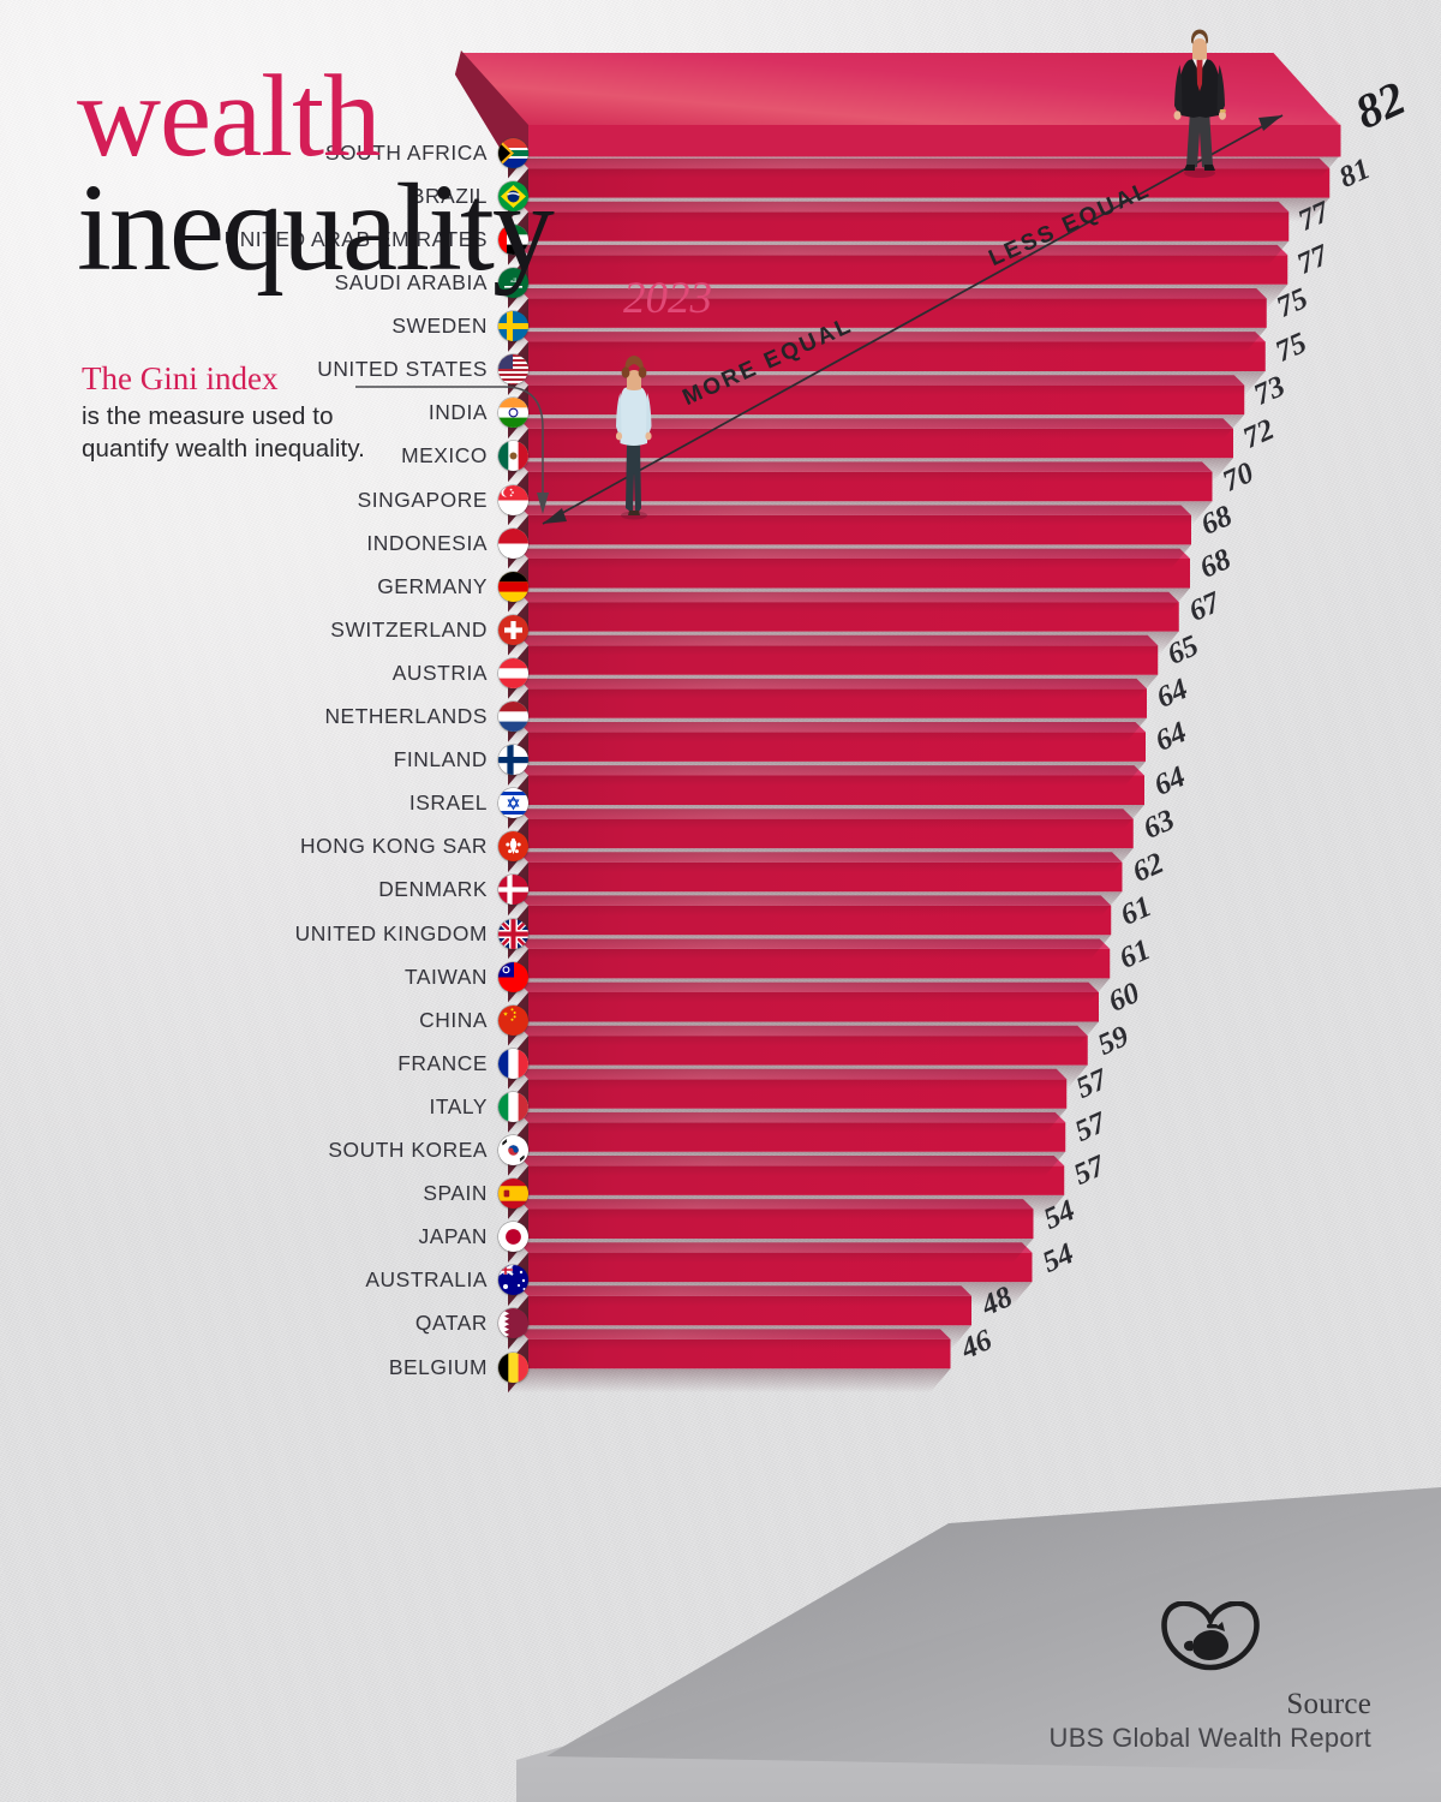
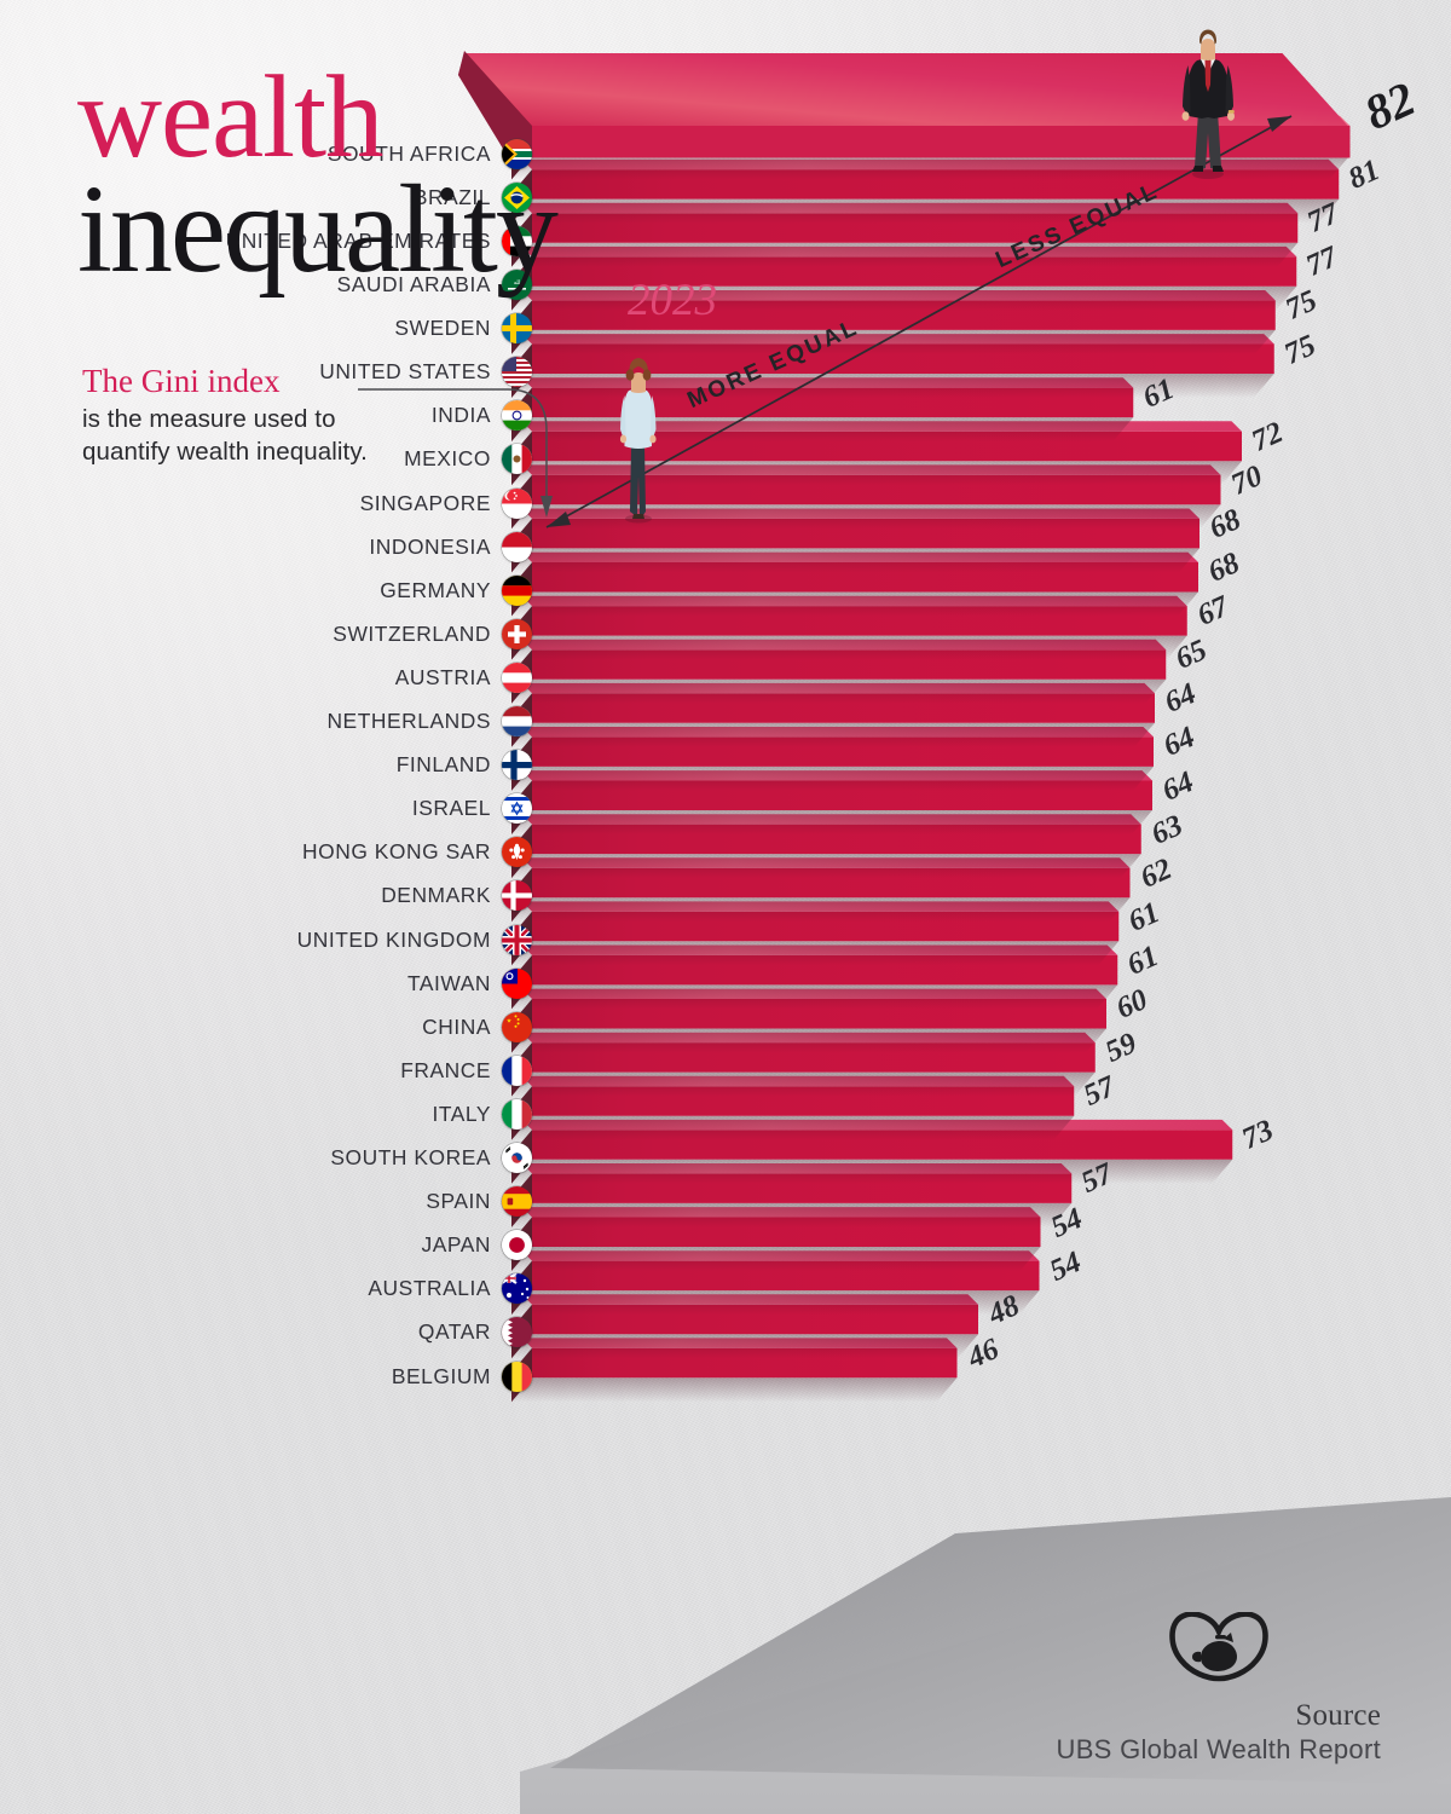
INDIA: 73 -> 61
SOUTH KOREA: 57 -> 73
